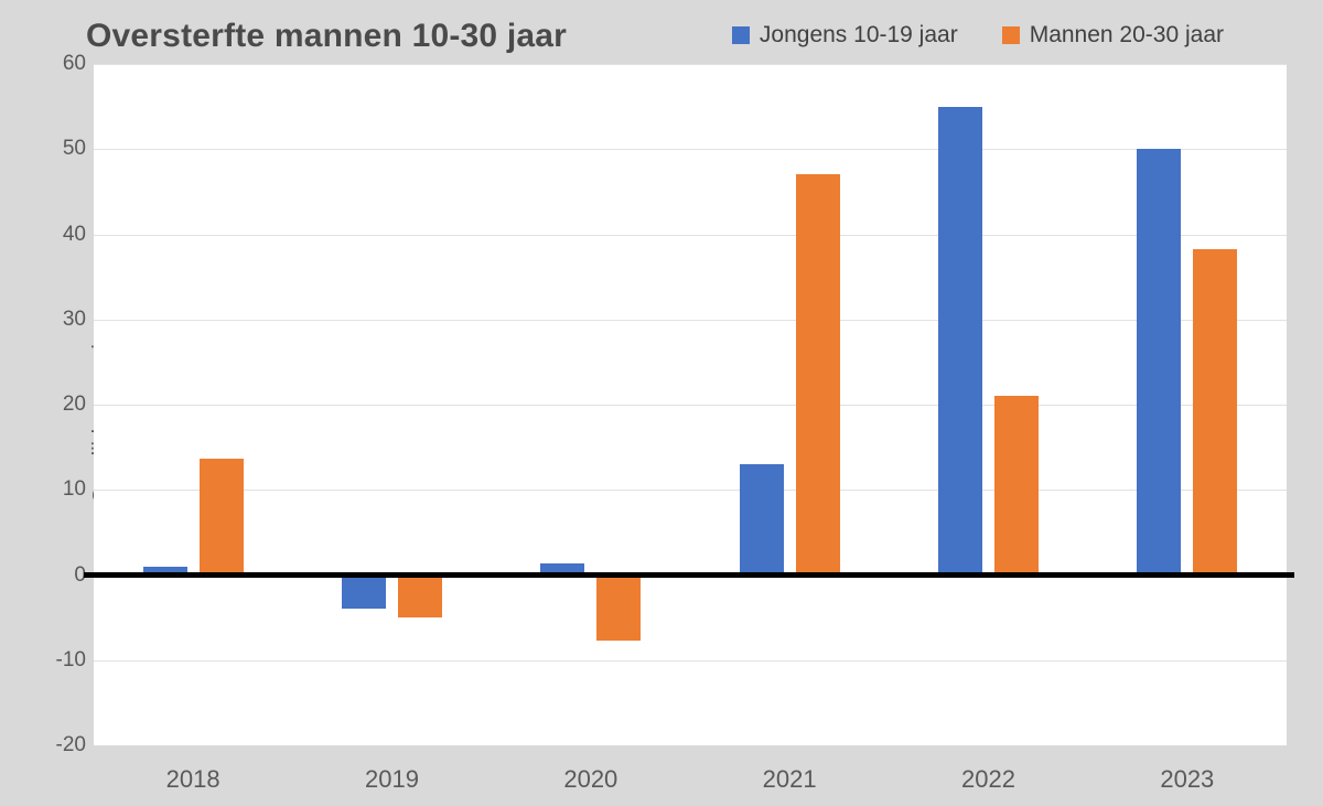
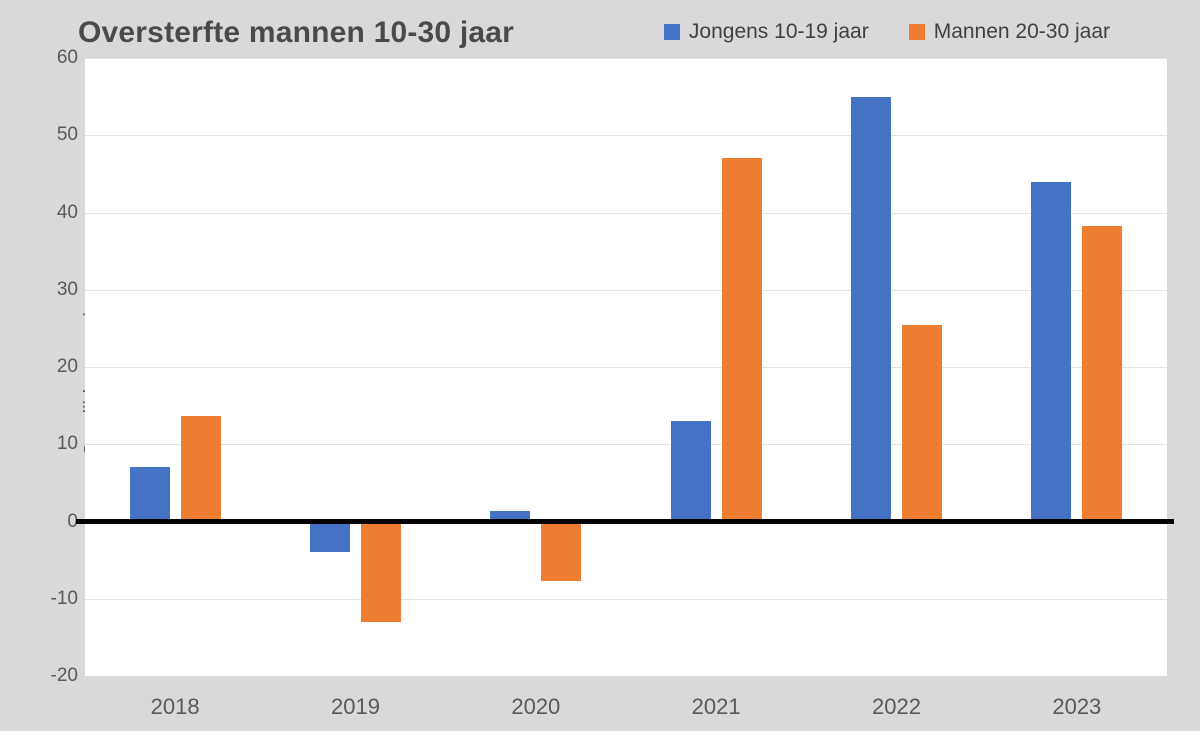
Jongens 10-19 jaar/2018: 1 -> 7
Mannen 20-30 jaar/2019: -5 -> -13
Mannen 20-30 jaar/2022: 21 -> 26
Jongens 10-19 jaar/2023: 50 -> 44
